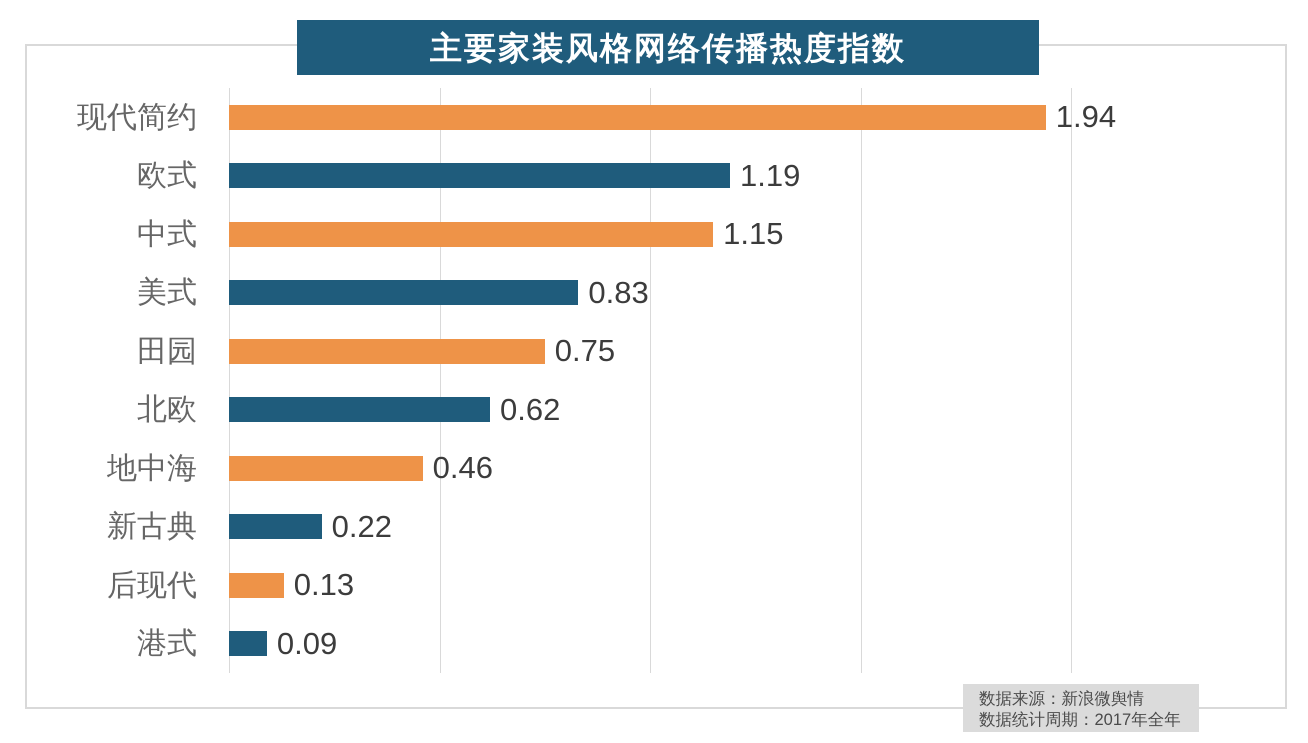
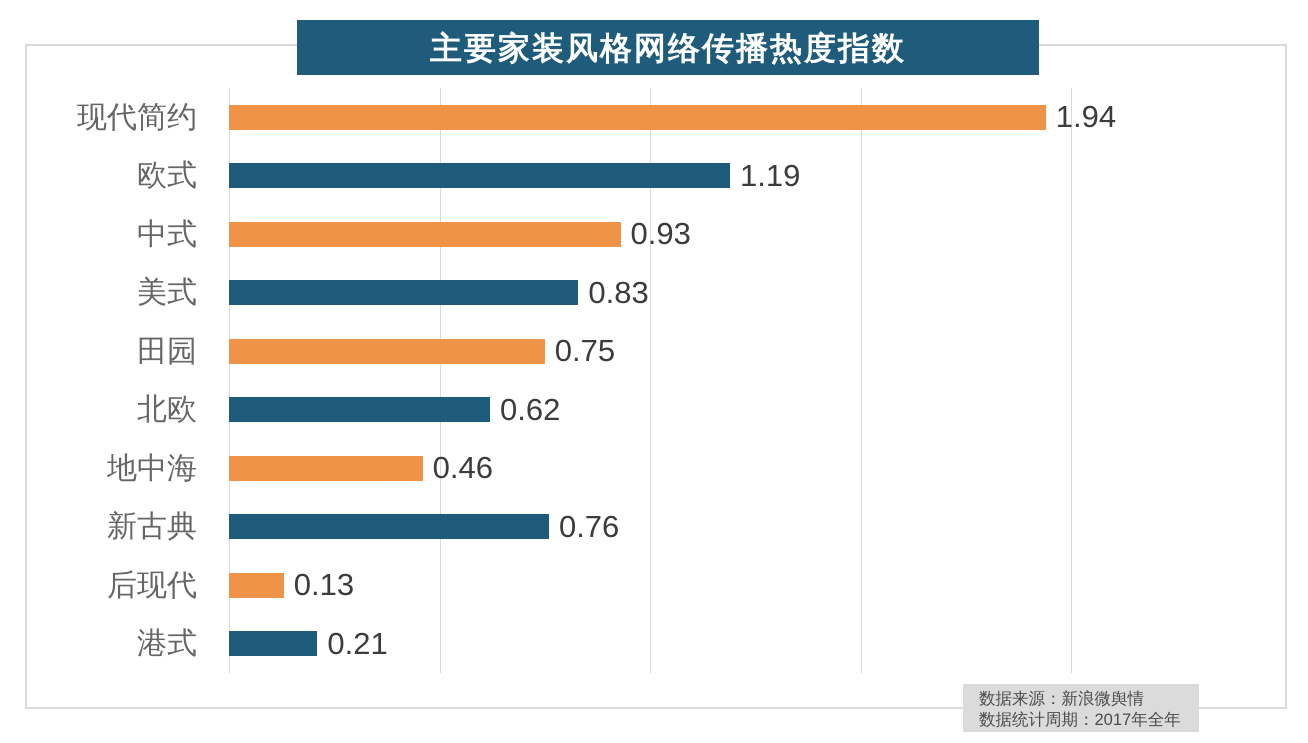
中式: 1.15 -> 0.93
新古典: 0.22 -> 0.76
港式: 0.09 -> 0.21
